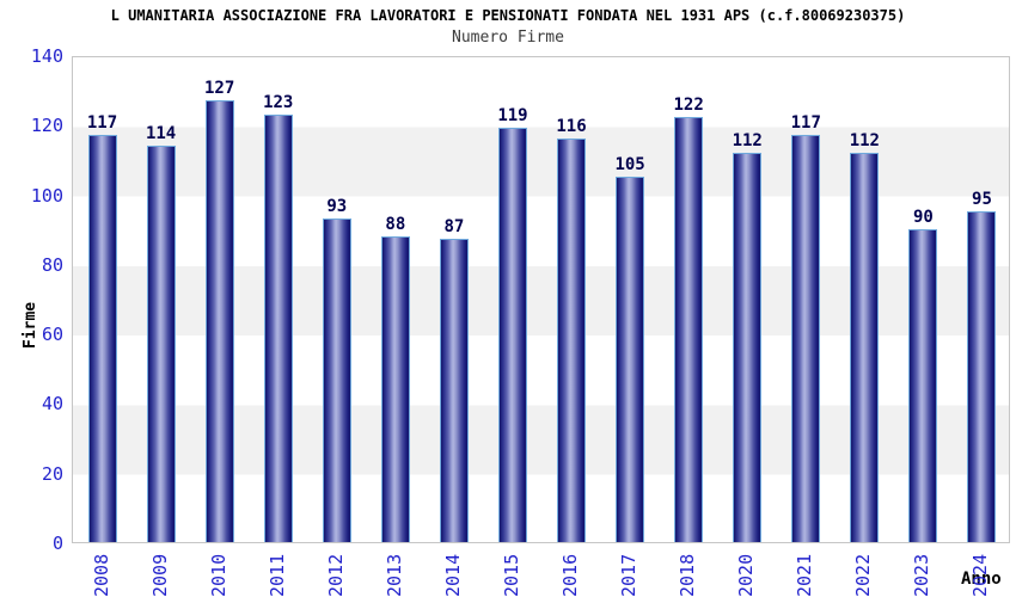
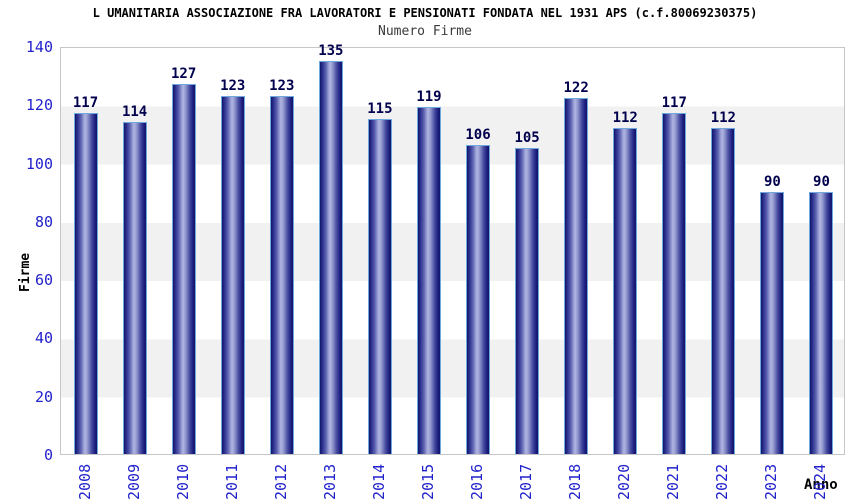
2012: 93 -> 123
2013: 88 -> 135
2014: 87 -> 115
2016: 116 -> 106
2024: 95 -> 90
